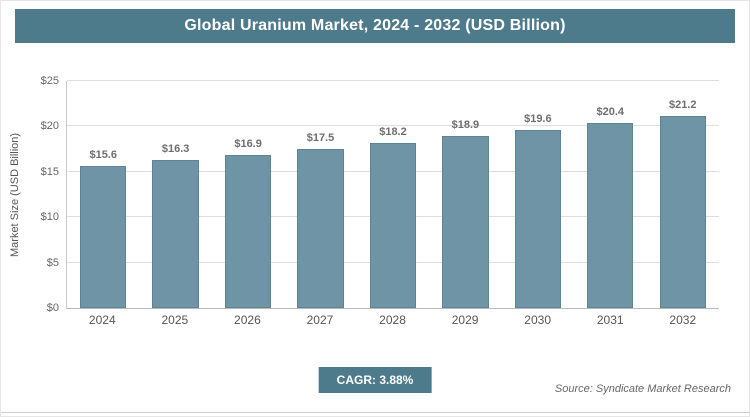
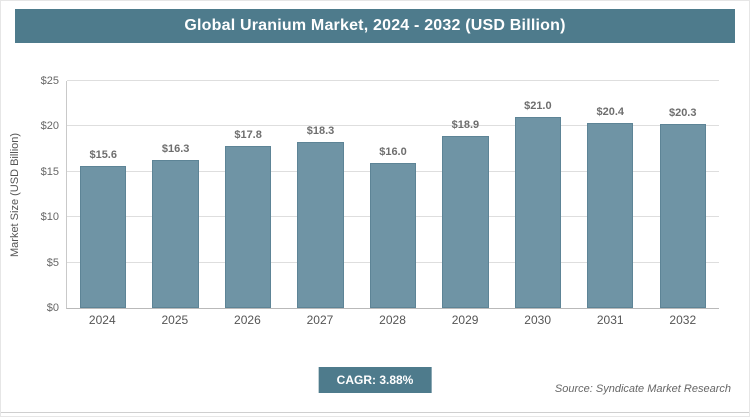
2026: $16.9 -> $17.8
2027: $17.5 -> $18.3
2028: $18.2 -> $16.0
2030: $19.6 -> $21.0
2032: $21.2 -> $20.3
